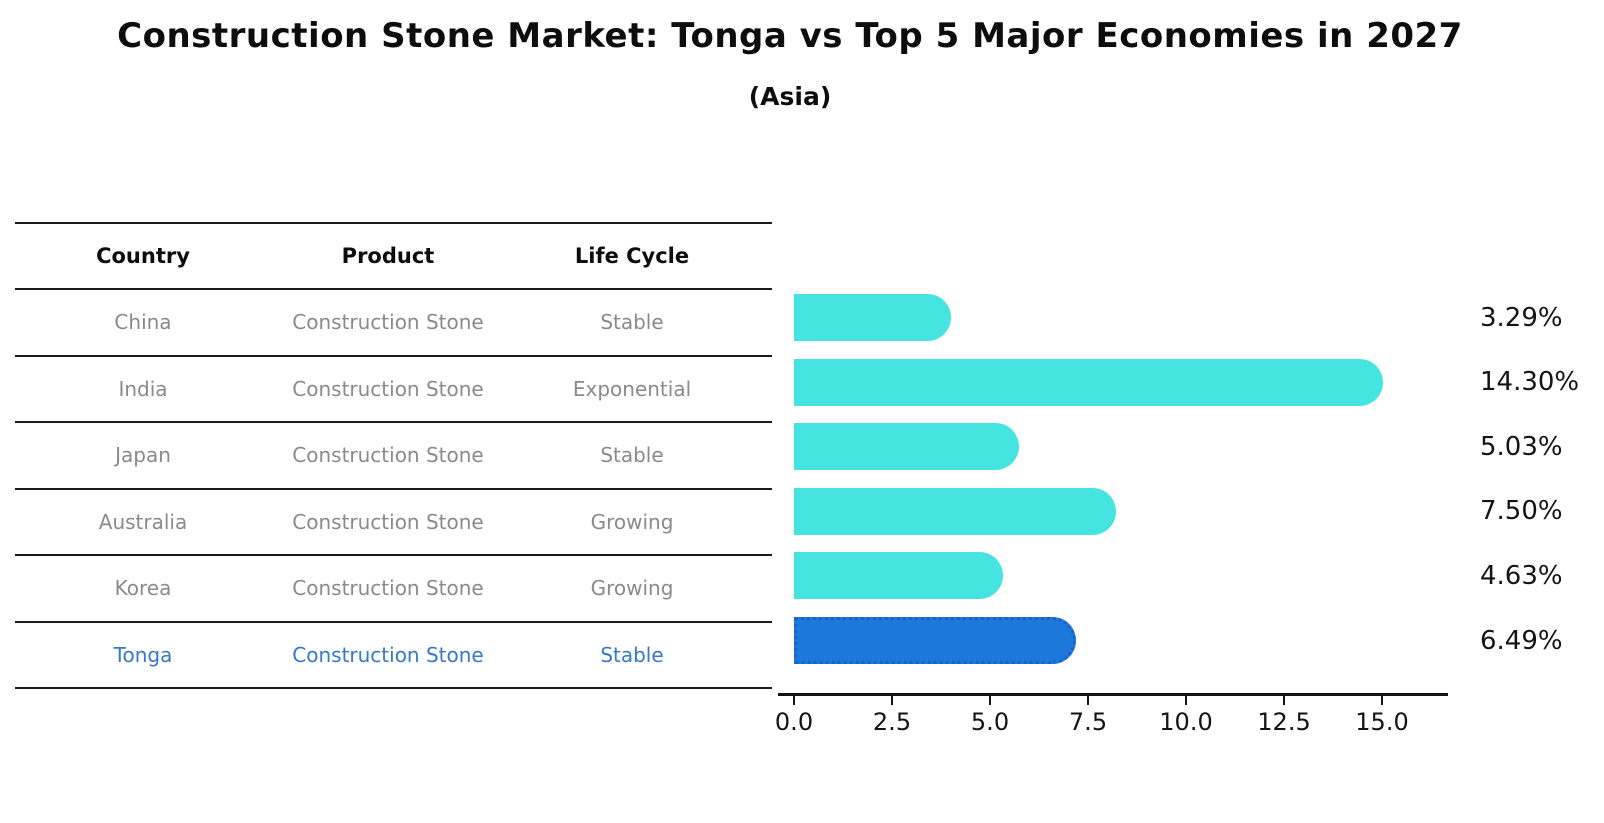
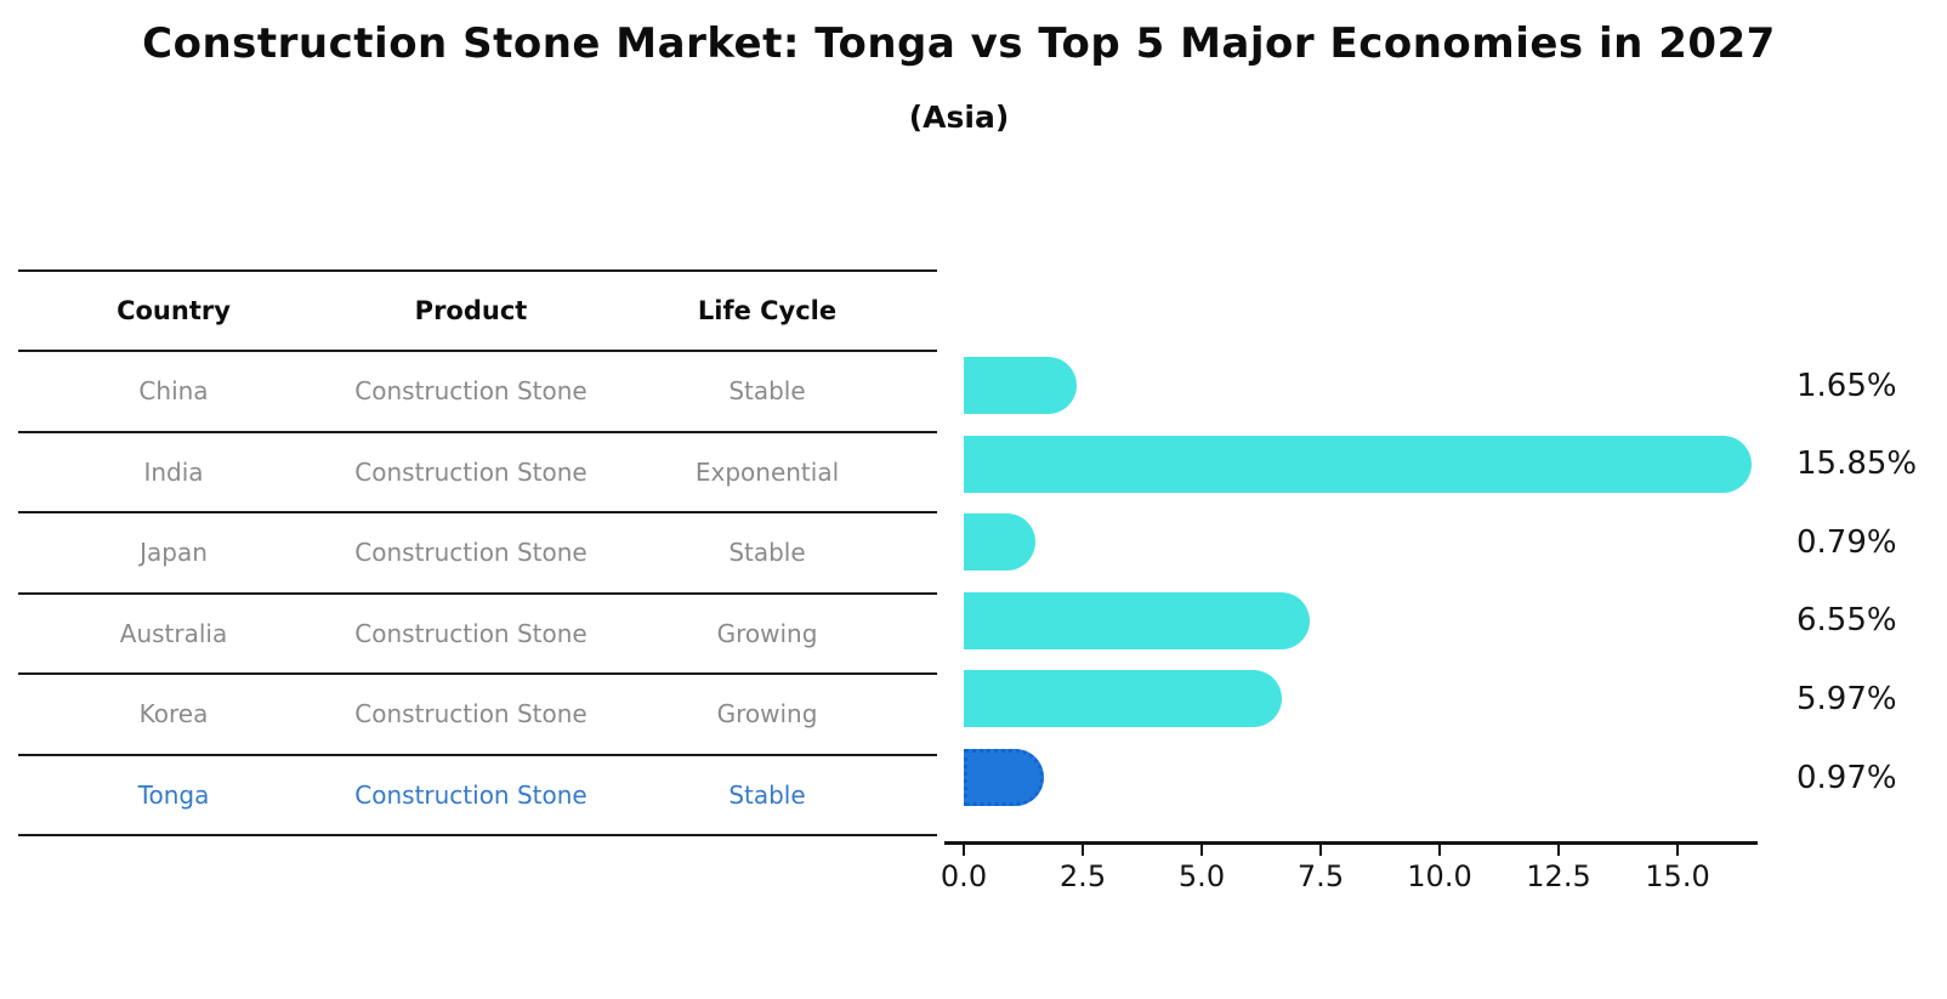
China: 3.29% -> 1.65%
India: 14.30% -> 15.85%
Japan: 5.03% -> 0.79%
Australia: 7.50% -> 6.55%
Korea: 4.63% -> 5.97%
Tonga: 6.49% -> 0.97%
